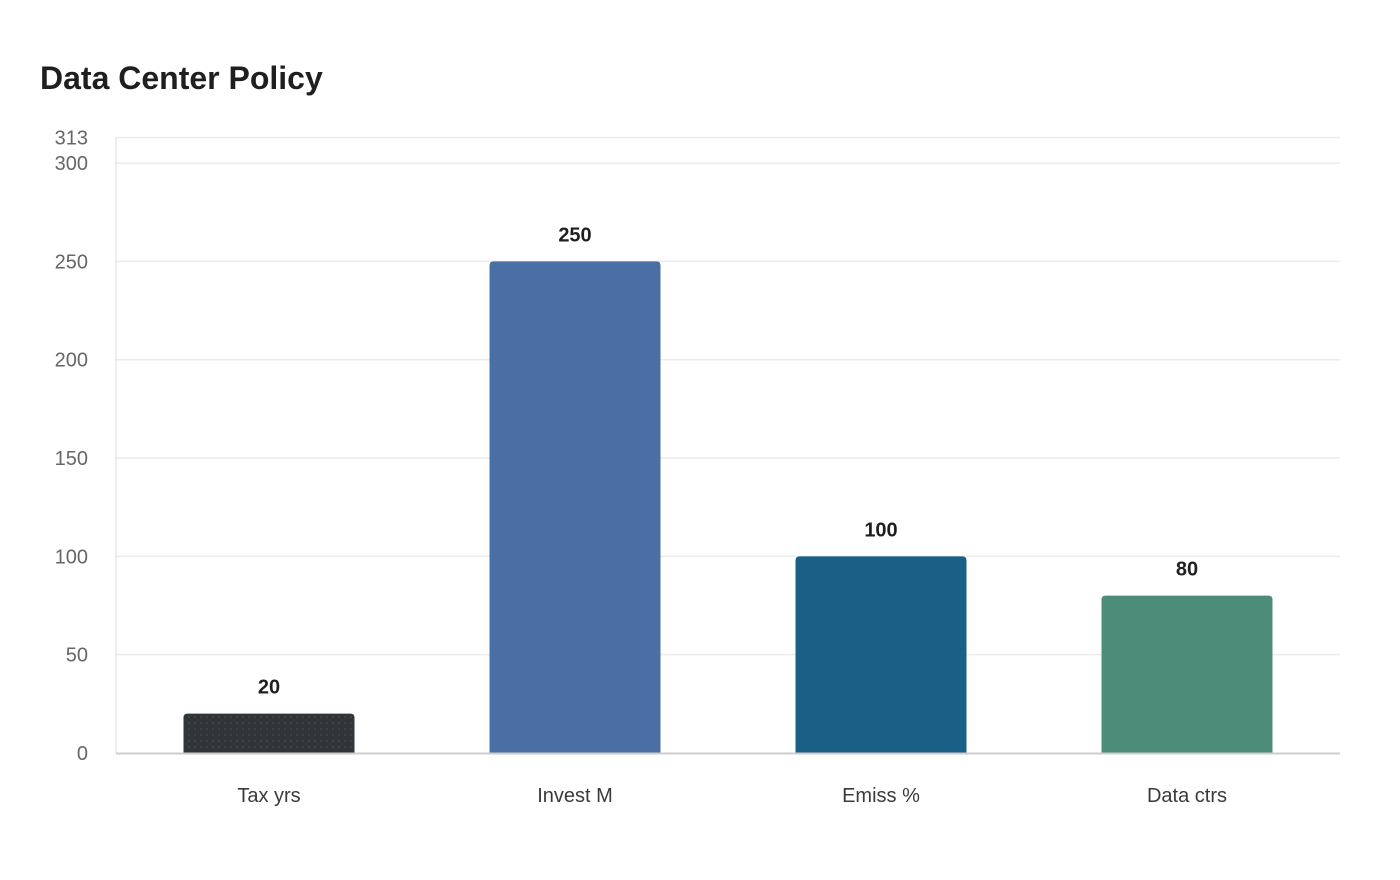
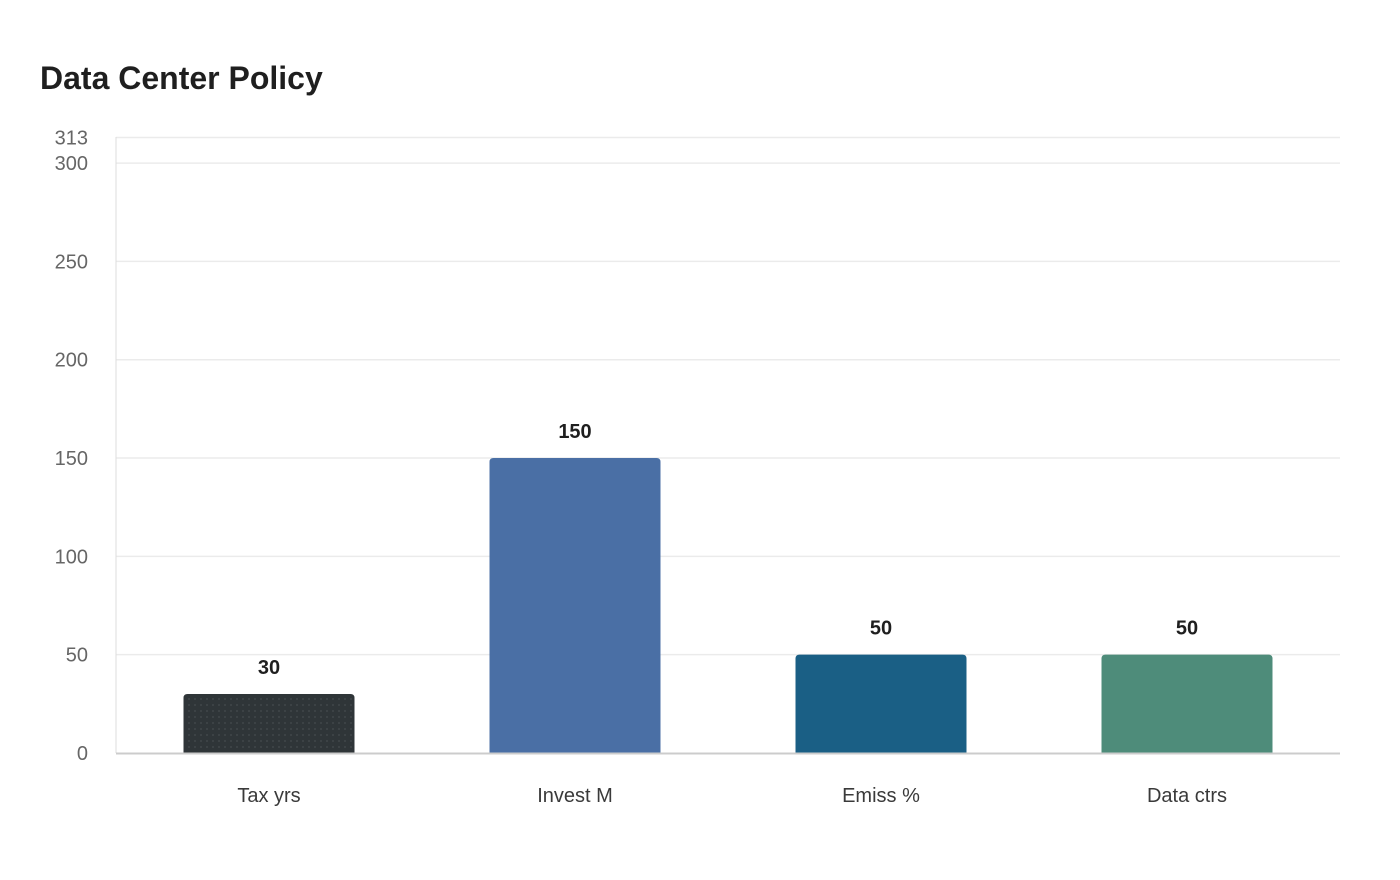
Tax yrs: 20 -> 30
Invest M: 250 -> 150
Emiss %: 100 -> 50
Data ctrs: 80 -> 50
